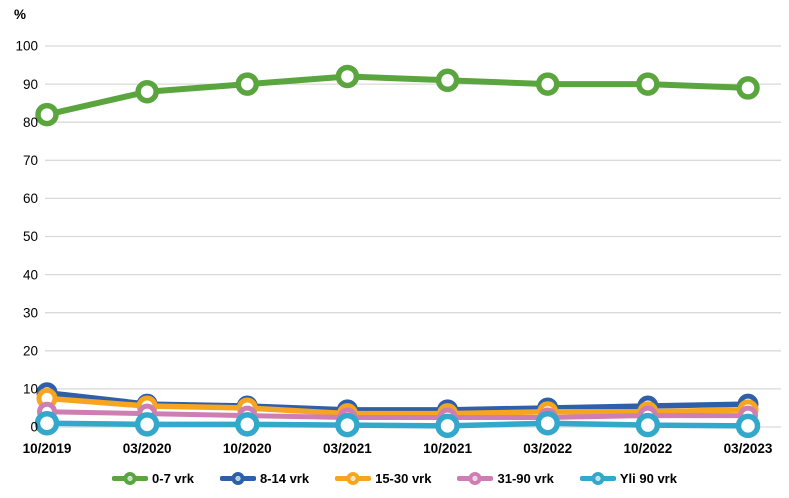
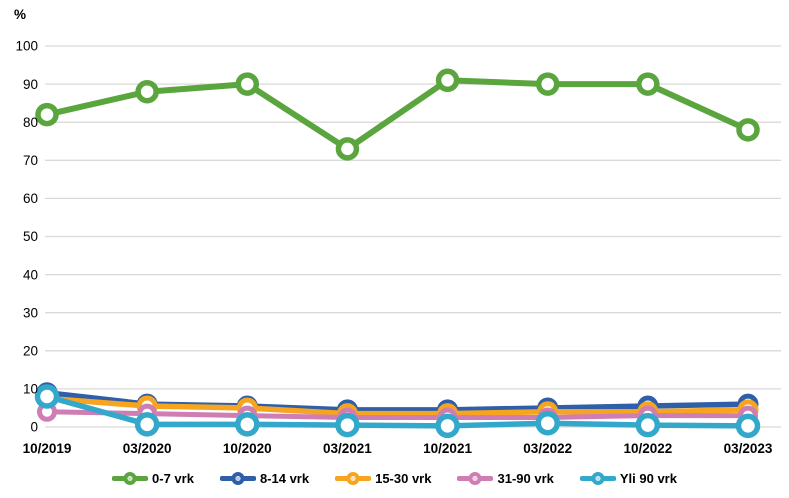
Yli 90 vrk/10/2019: 1 -> 8
0-7 vrk/03/2021: 92 -> 73
0-7 vrk/03/2023: 89 -> 78
